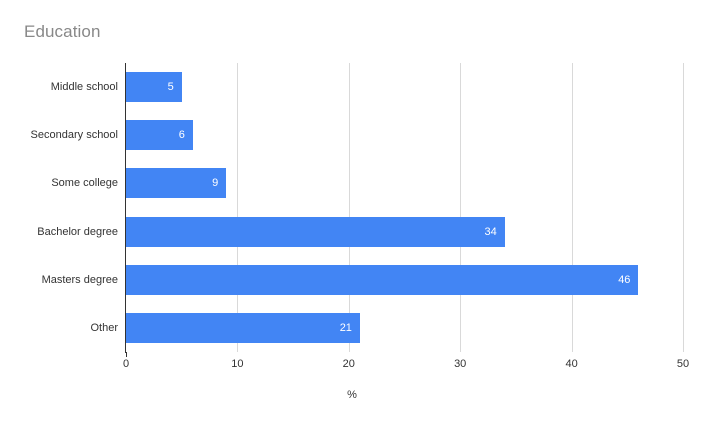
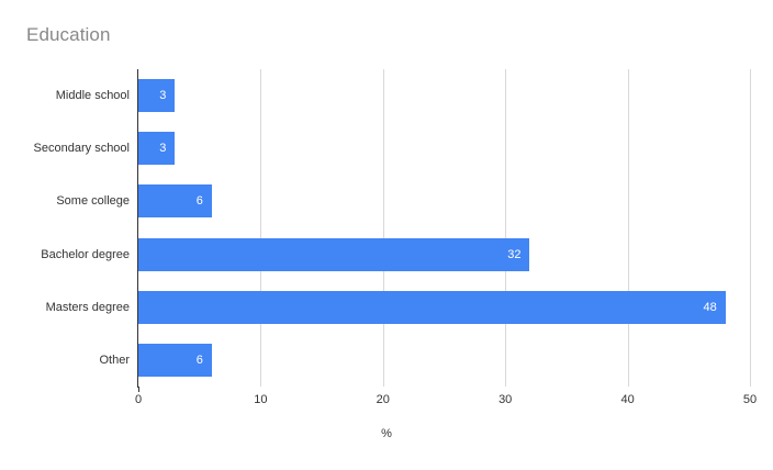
Middle school: 5 -> 3
Secondary school: 6 -> 3
Some college: 9 -> 6
Bachelor degree: 34 -> 32
Masters degree: 46 -> 48
Other: 21 -> 6
